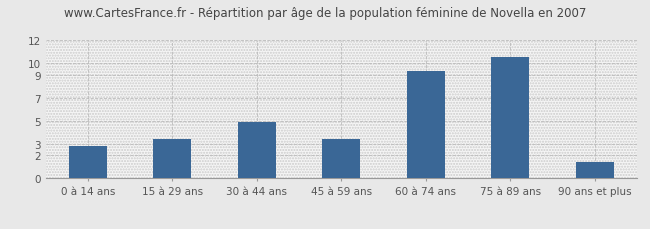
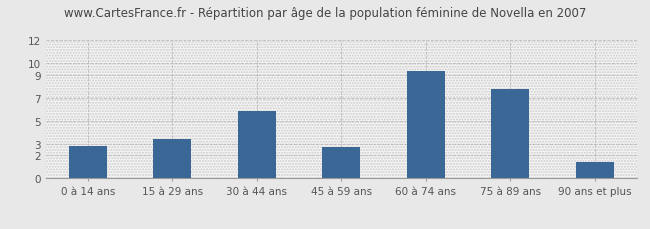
30 à 44 ans: 4.9 -> 5.9
45 à 59 ans: 3.4 -> 2.7
75 à 89 ans: 10.6 -> 7.8
